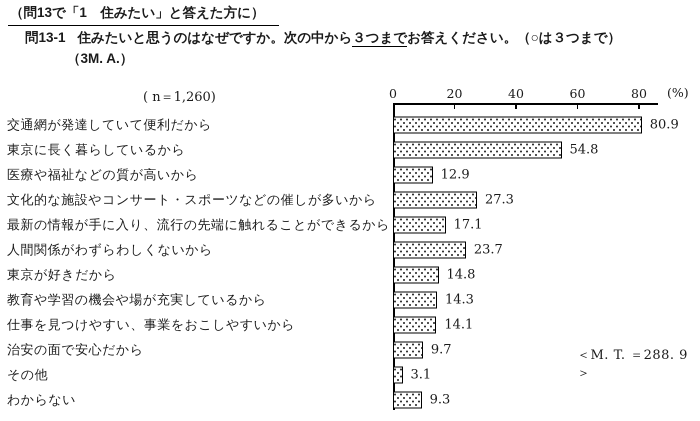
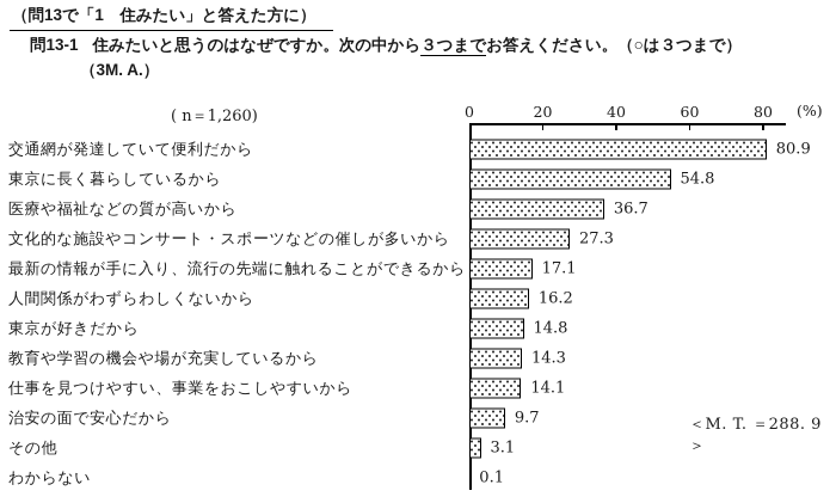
医療や福祉などの質が高いから: 12.9 -> 36.7
人間関係がわずらわしくないから: 23.7 -> 16.2
わからない: 9.3 -> 0.1
